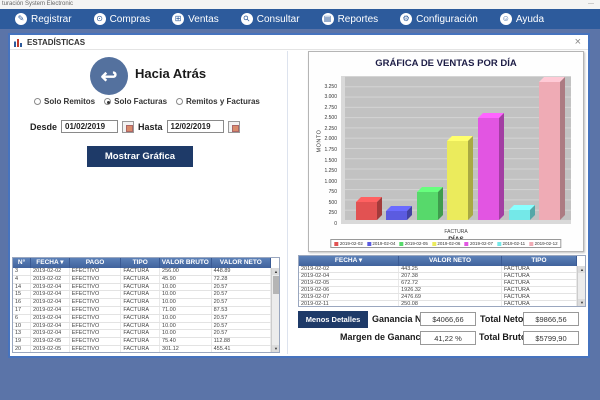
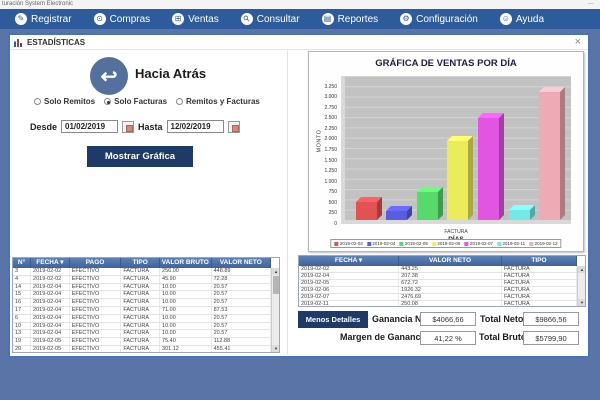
2019-02-12: 3400 -> 3100
